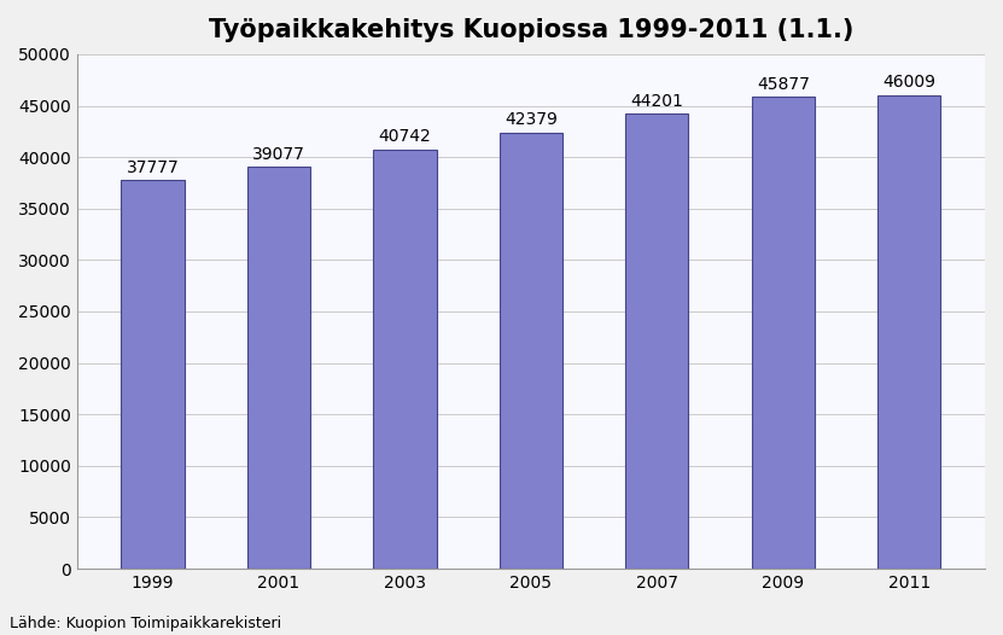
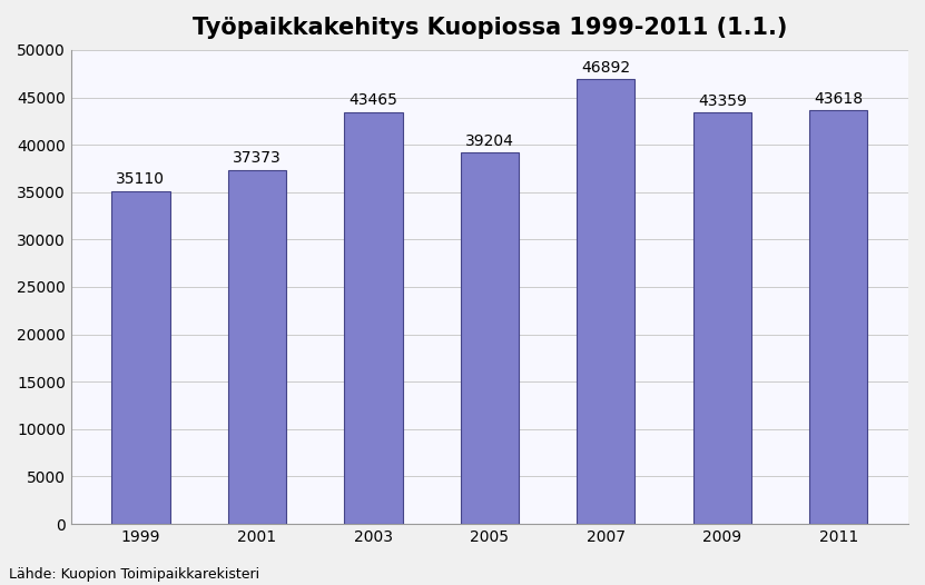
1999: 37777 -> 35110
2001: 39077 -> 37373
2003: 40742 -> 43465
2005: 42379 -> 39204
2007: 44201 -> 46892
2009: 45877 -> 43359
2011: 46009 -> 43618
